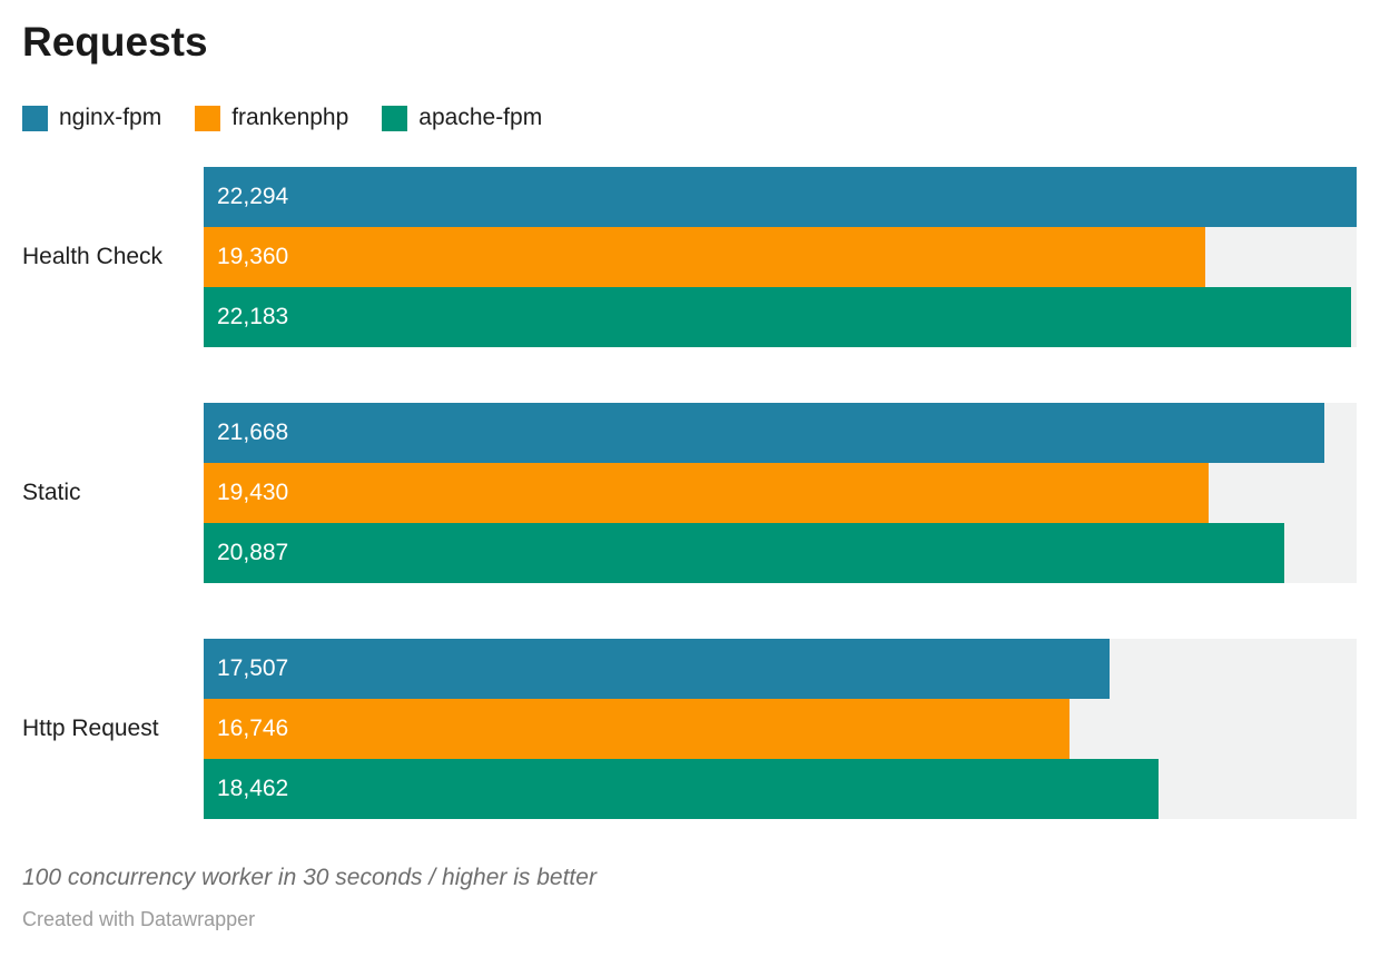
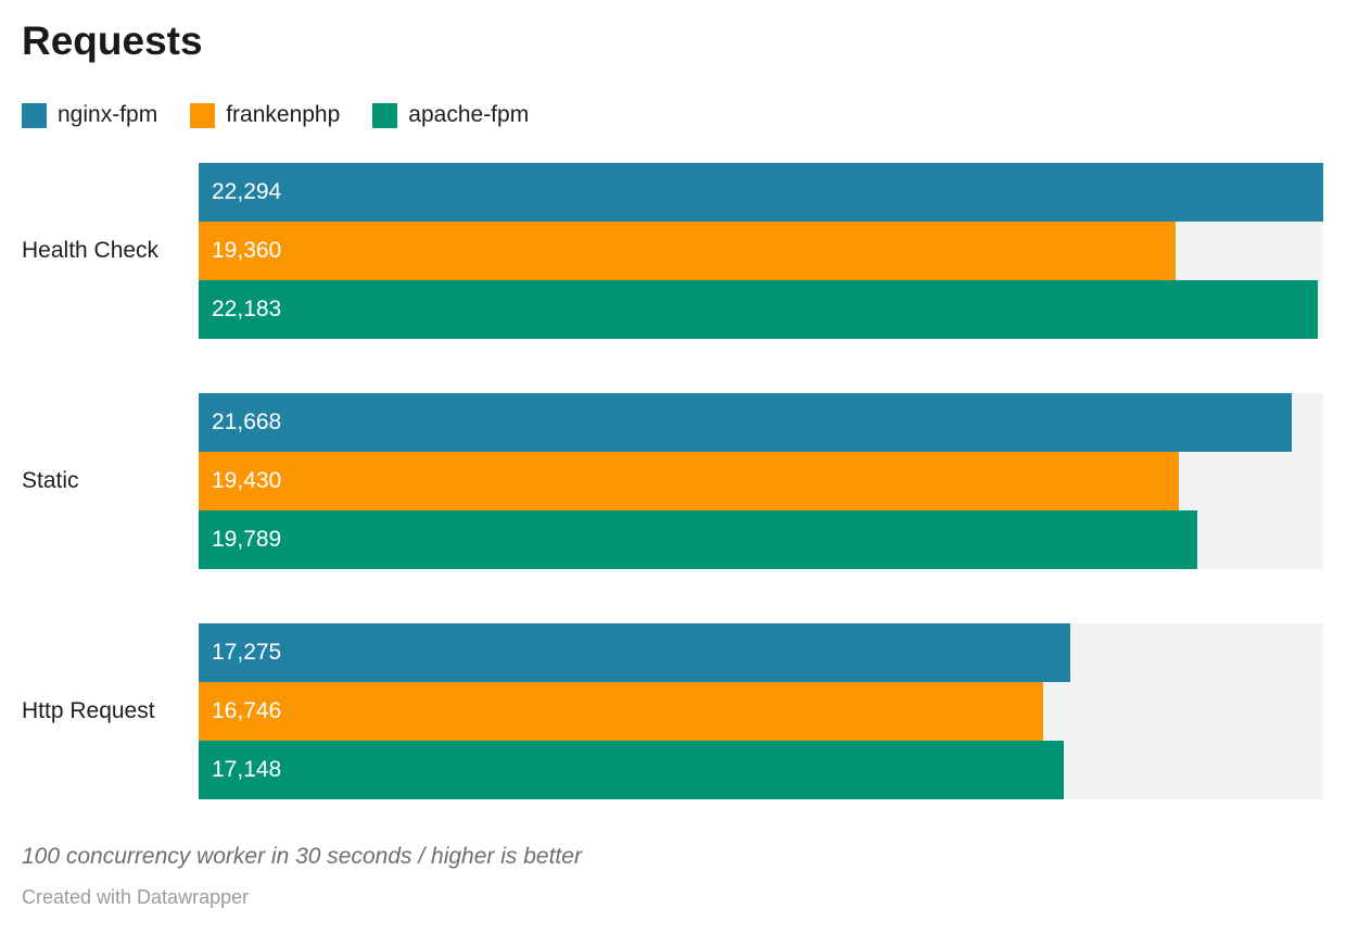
apache-fpm/Static: 20,887 -> 19,789
nginx-fpm/Http Request: 17,507 -> 17,275
apache-fpm/Http Request: 18,462 -> 17,148
